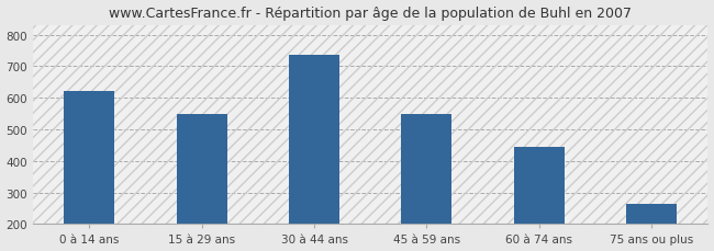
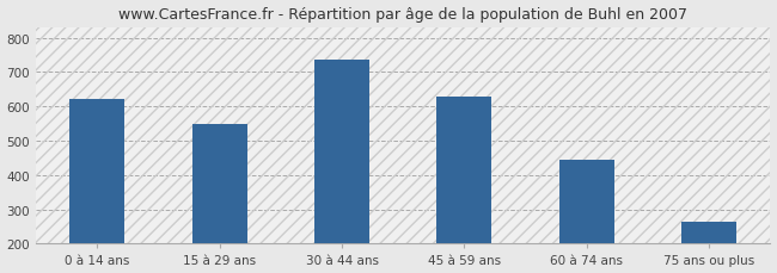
45 à 59 ans: 550 -> 630
